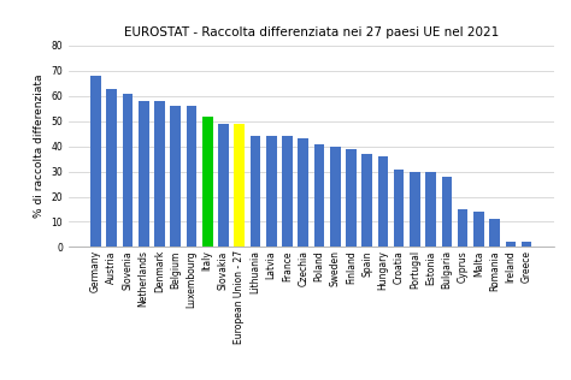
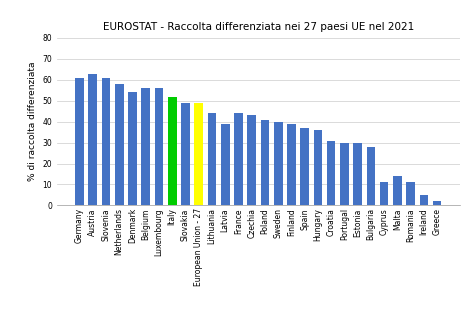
Germany: 68 -> 61
Denmark: 58 -> 54
Latvia: 44 -> 39
Cyprus: 15 -> 11
Ireland: 2 -> 5
